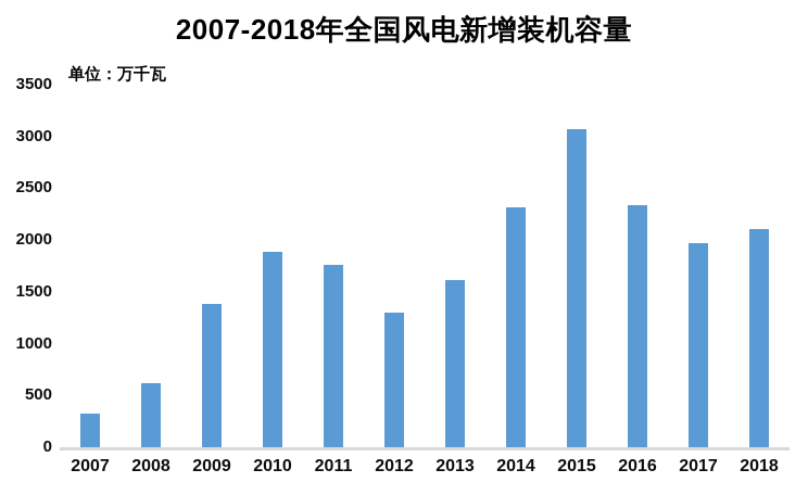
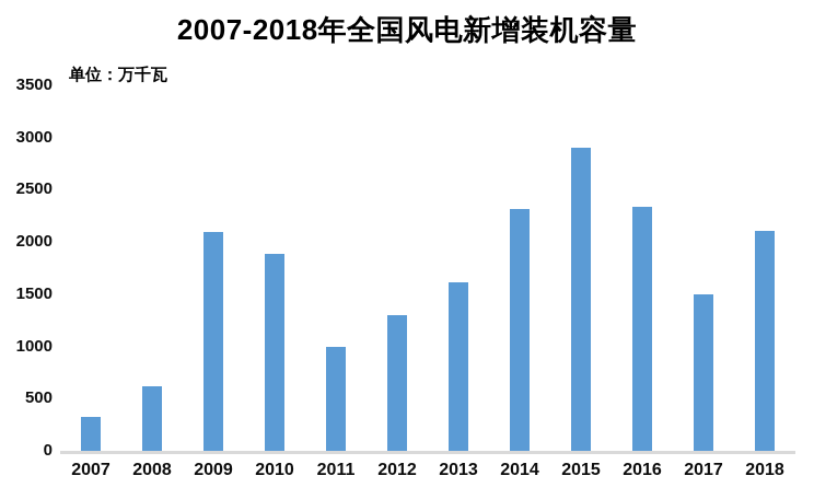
2009: 1400 -> 2100
2011: 1800 -> 1000
2015: 3100 -> 2900
2017: 2000 -> 1500
